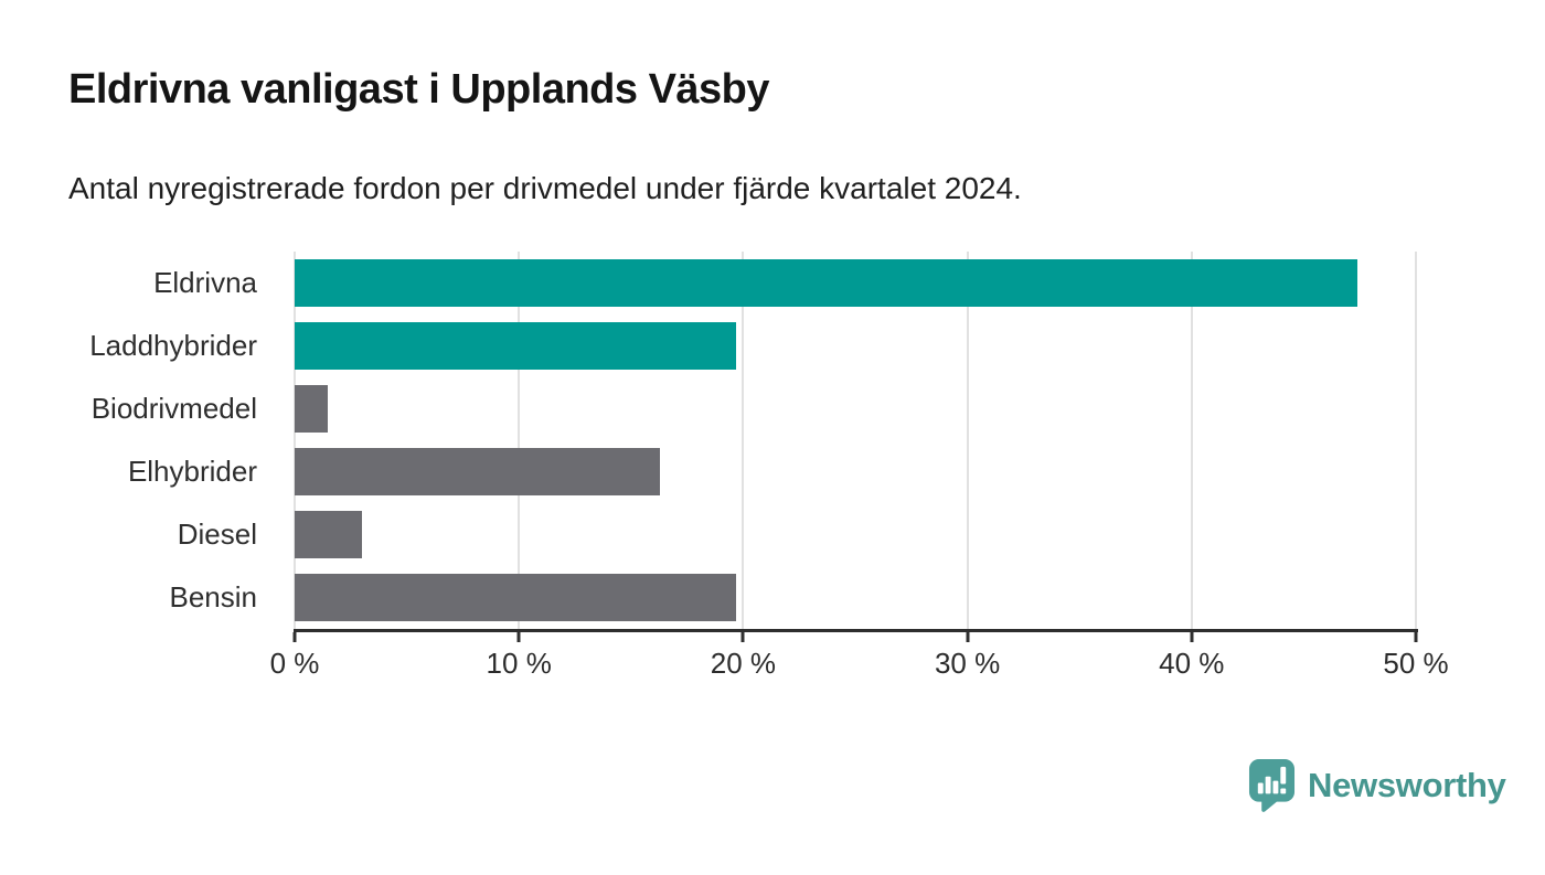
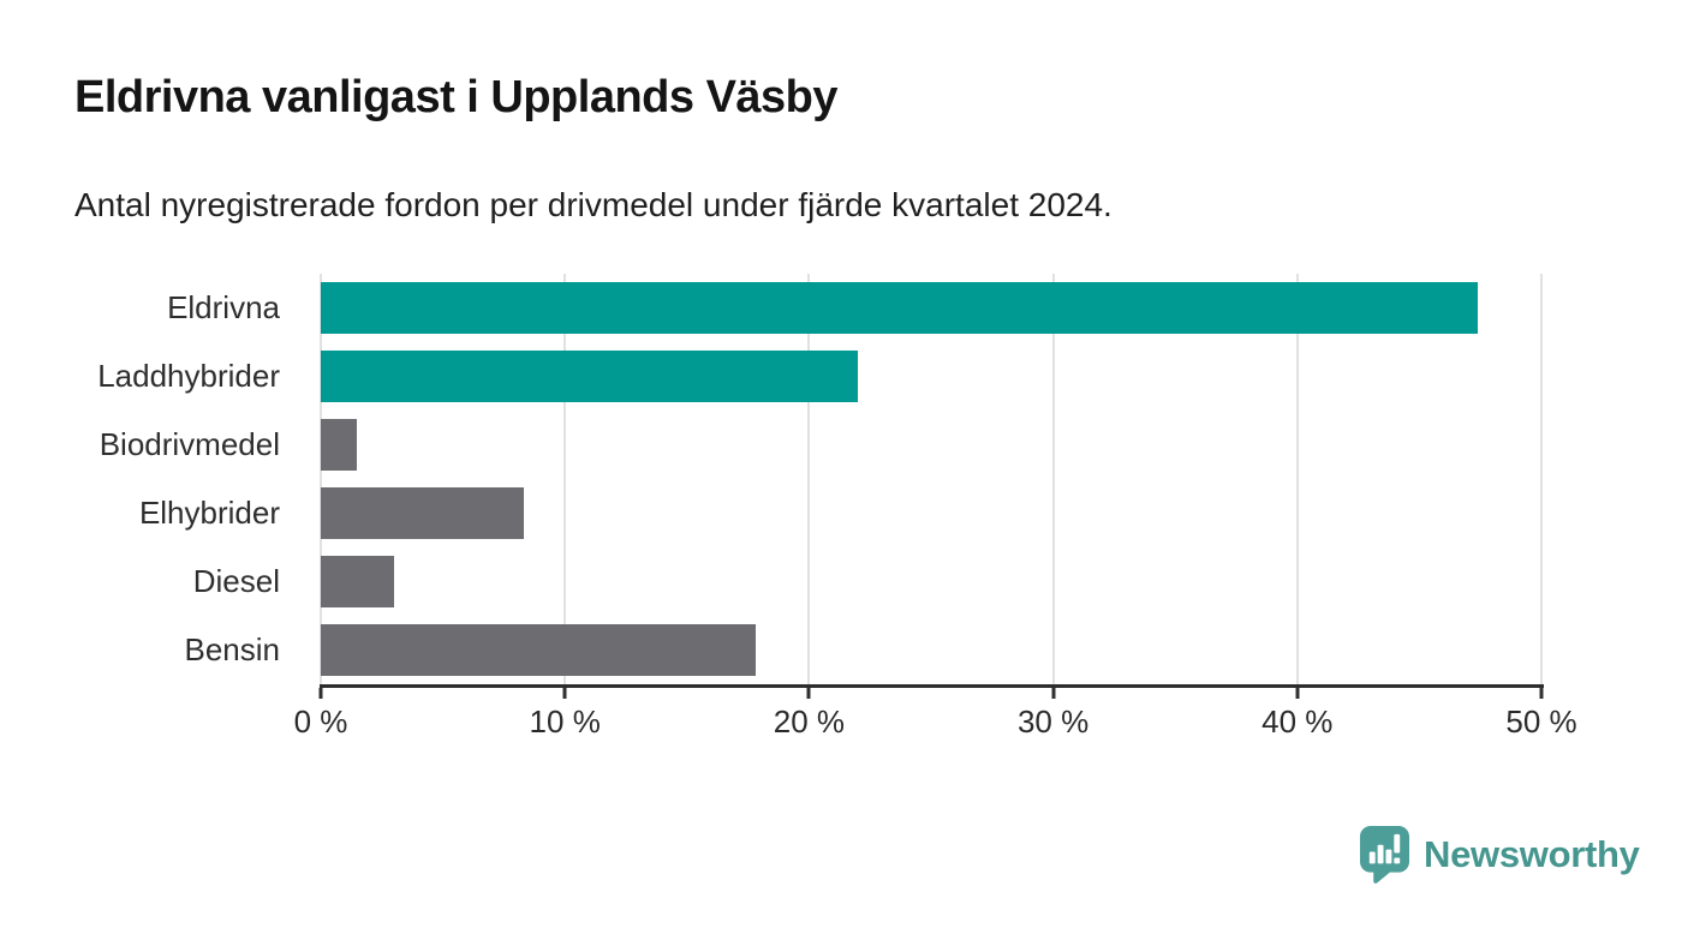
Laddhybrider: 19.7% -> 22.0%
Elhybrider: 16.3% -> 8.3%
Bensin: 19.7% -> 17.8%
